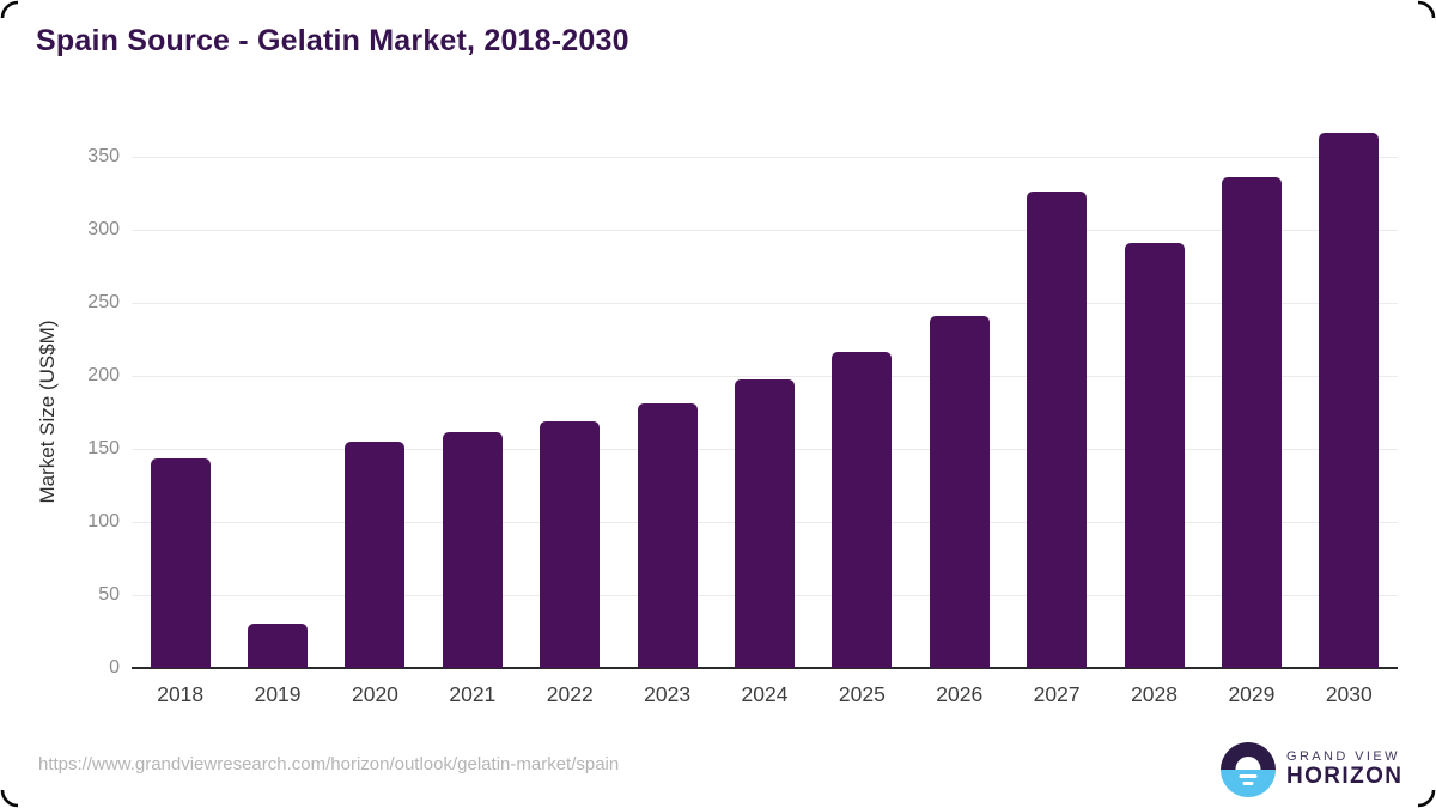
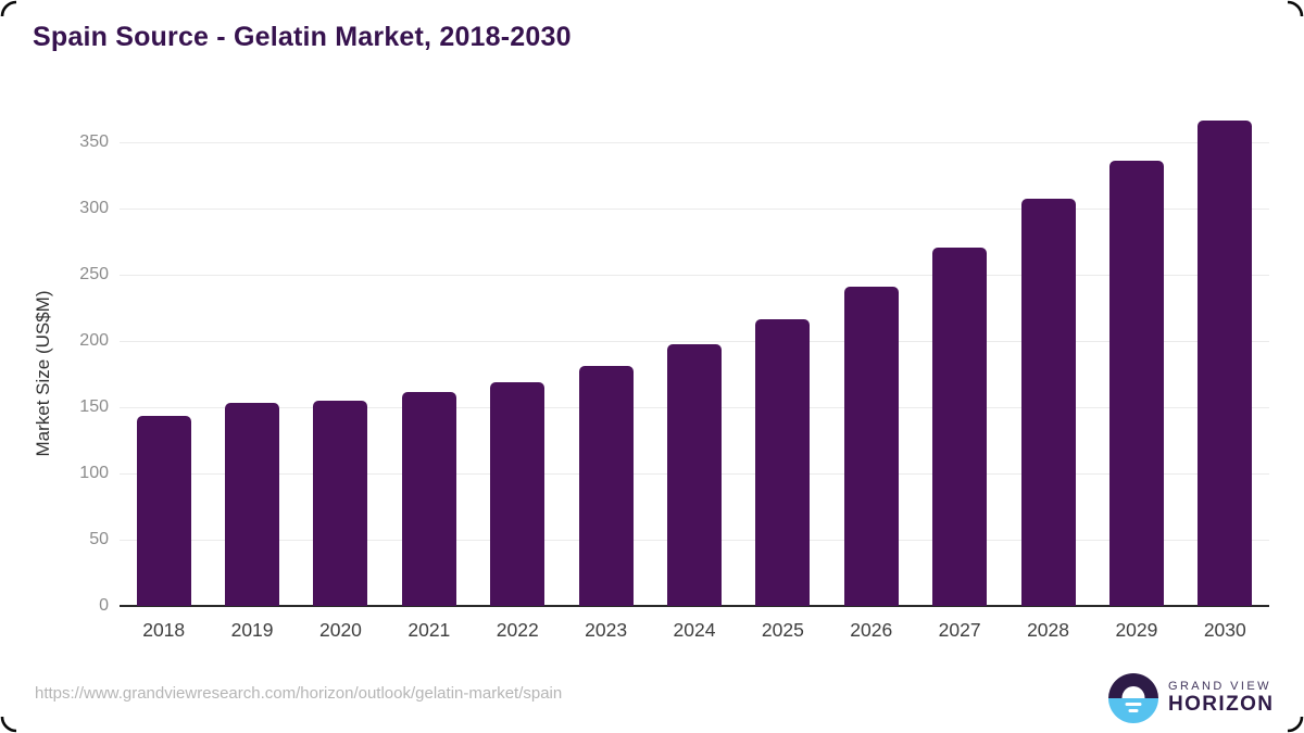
2019: 30 -> 153
2027: 326 -> 270
2028: 291 -> 307
